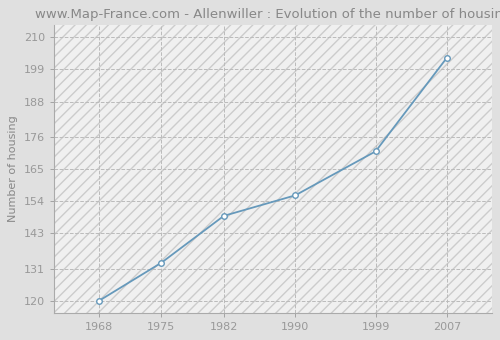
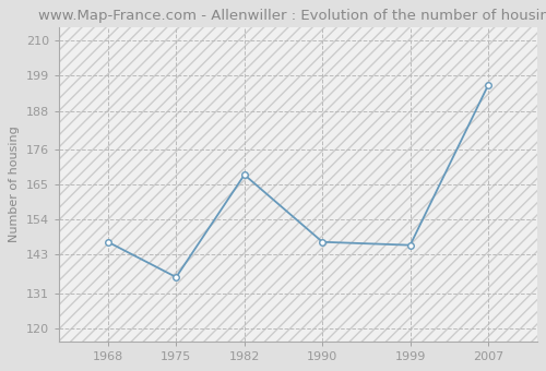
1968: 120 -> 147
1975: 133 -> 136
1982: 149 -> 168
1990: 156 -> 147
1999: 171 -> 146
2007: 203 -> 196
